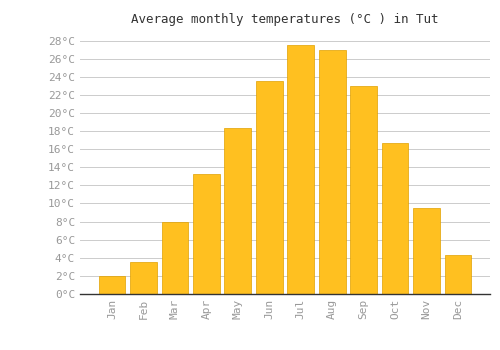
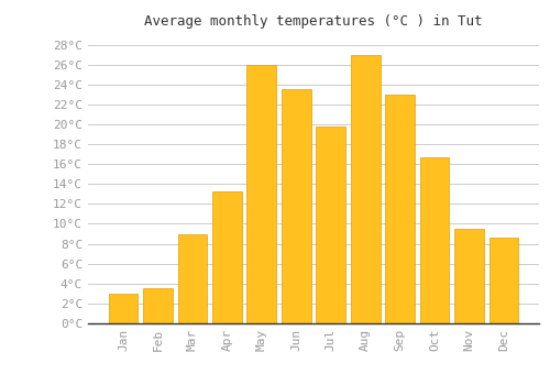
Jan: 2.0°C -> 3.0°C
Mar: 8.0°C -> 9.0°C
May: 18.3°C -> 26.0°C
Jul: 27.5°C -> 19.8°C
Dec: 4.3°C -> 8.6°C
